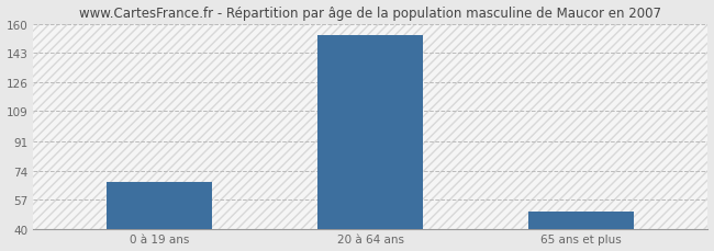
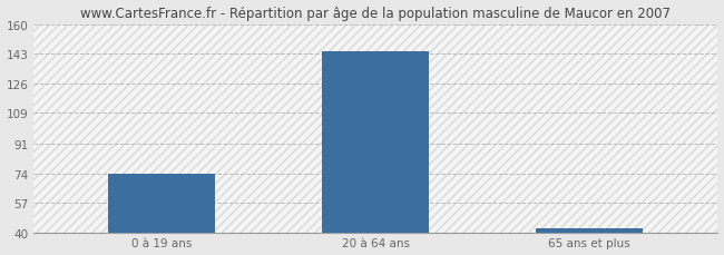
0 à 19 ans: 67 -> 74
20 à 64 ans: 153 -> 144
65 ans et plus: 50 -> 42
